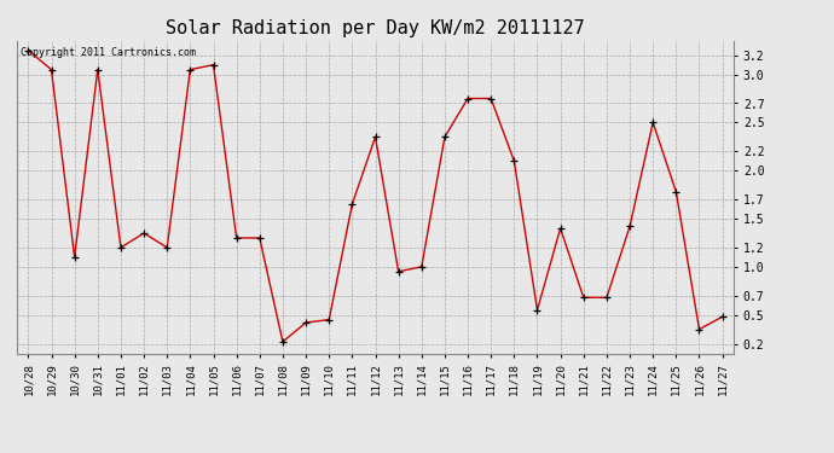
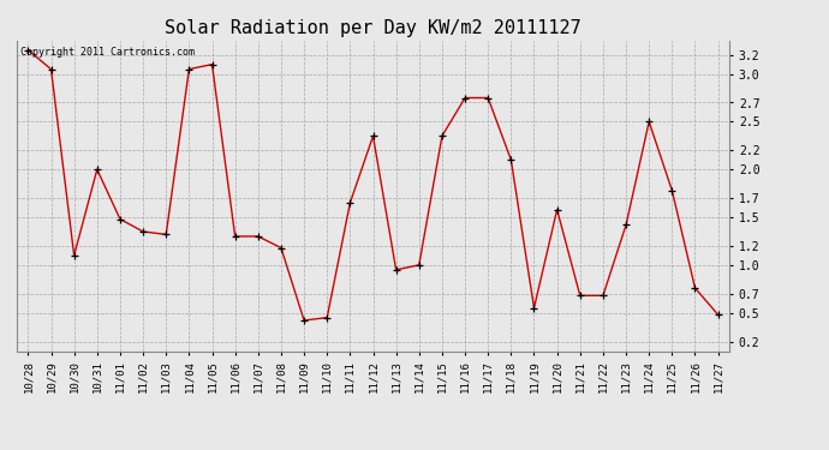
10/31: 3.05 -> 2.00
11/01: 1.20 -> 1.48
11/03: 1.20 -> 1.32
11/08: 0.22 -> 1.18
11/20: 1.40 -> 1.58
11/26: 0.35 -> 0.76
